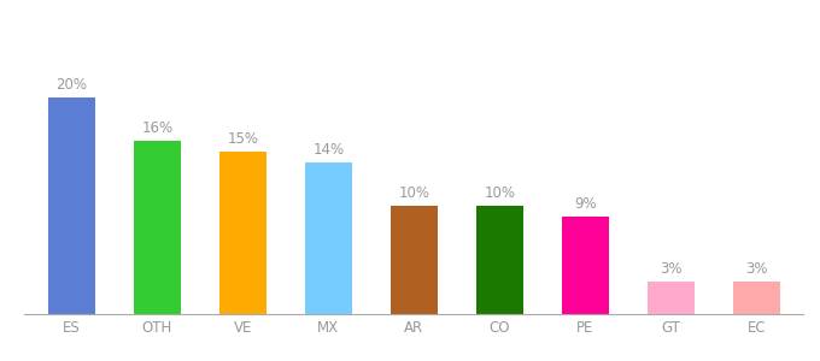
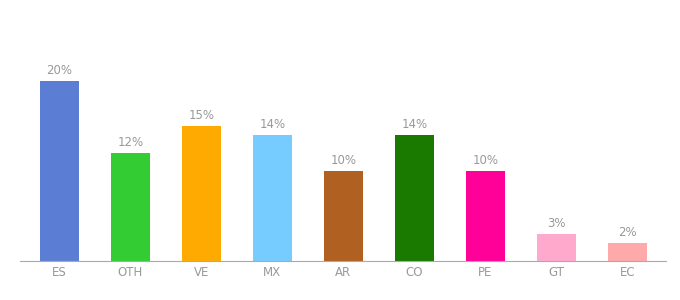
OTH: 16% -> 12%
CO: 10% -> 14%
PE: 9% -> 10%
EC: 3% -> 2%
